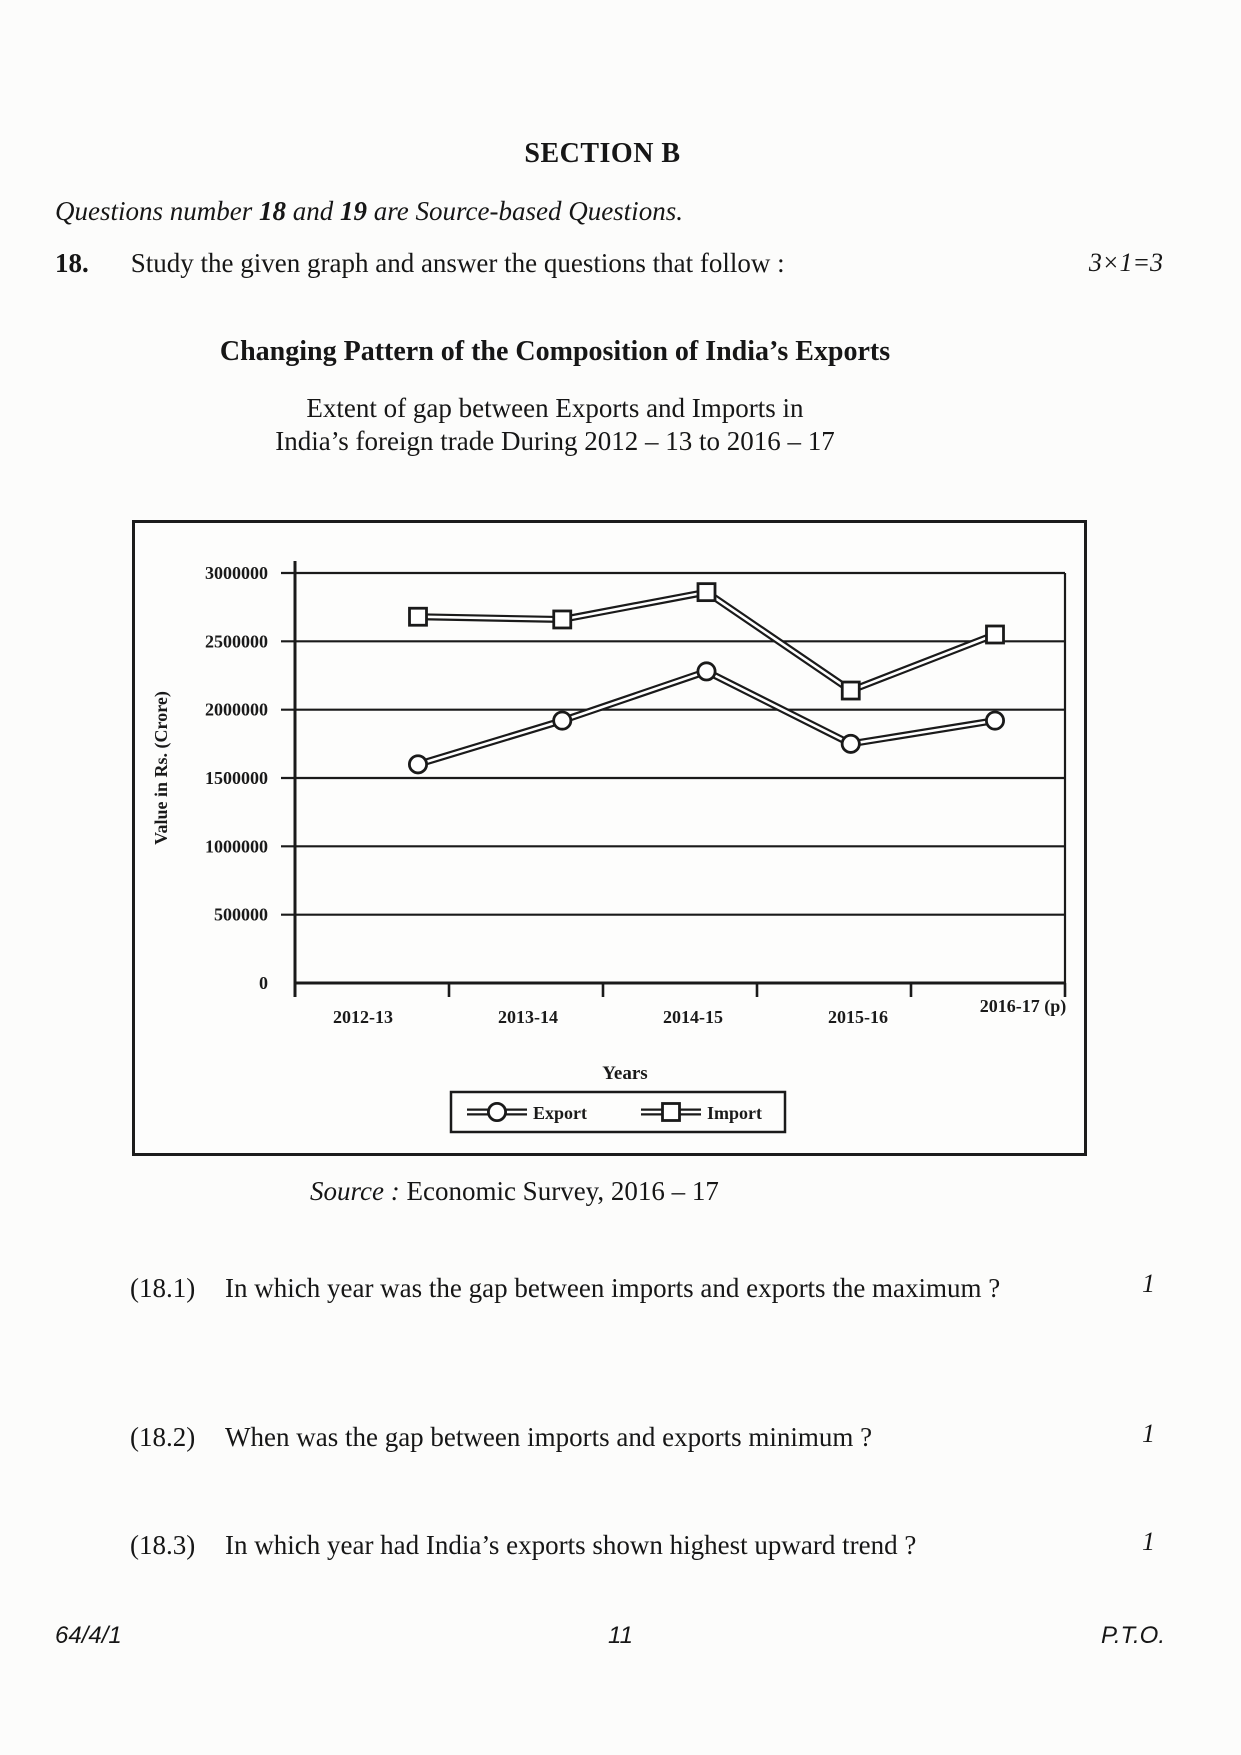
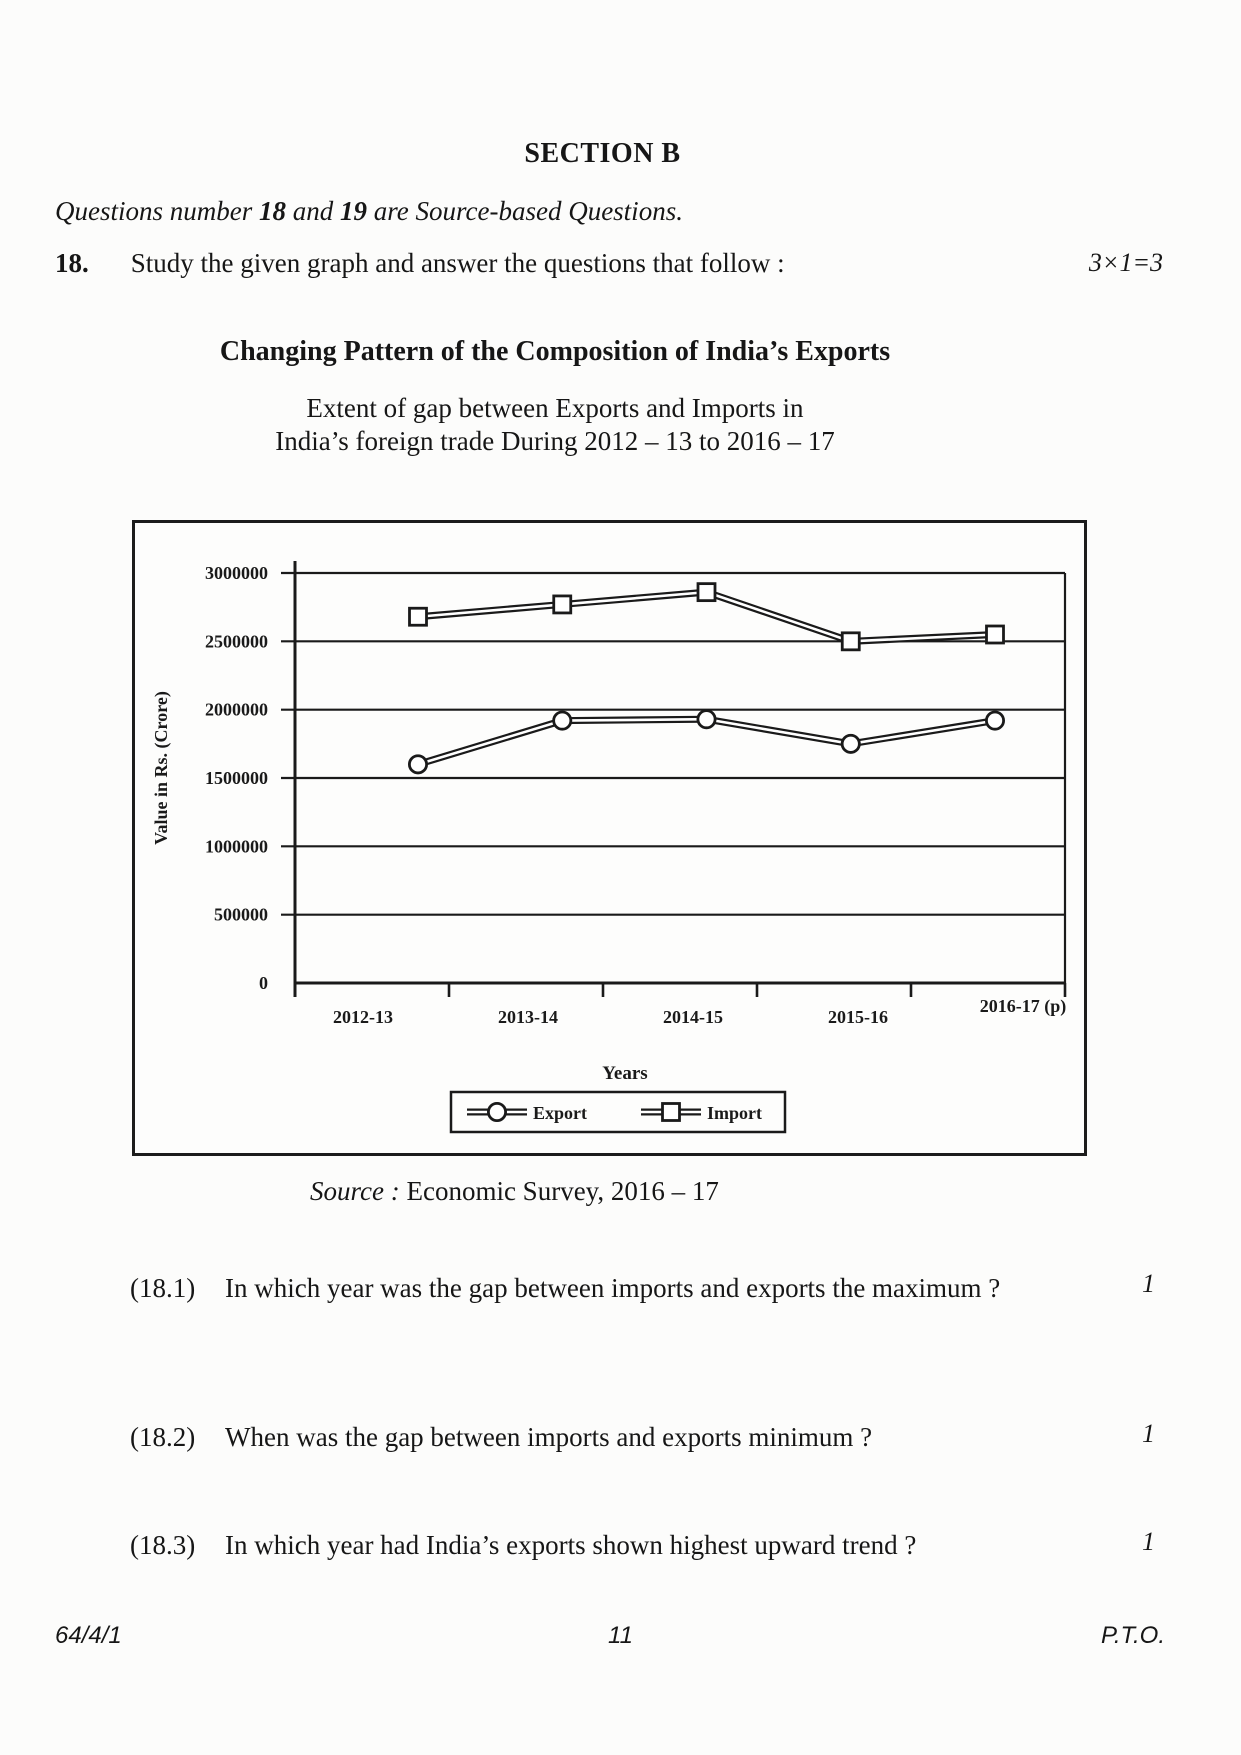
Import/2013-14: 2660000 -> 2770000
Export/2014-15: 2280000 -> 1930000
Import/2015-16: 2140000 -> 2500000
